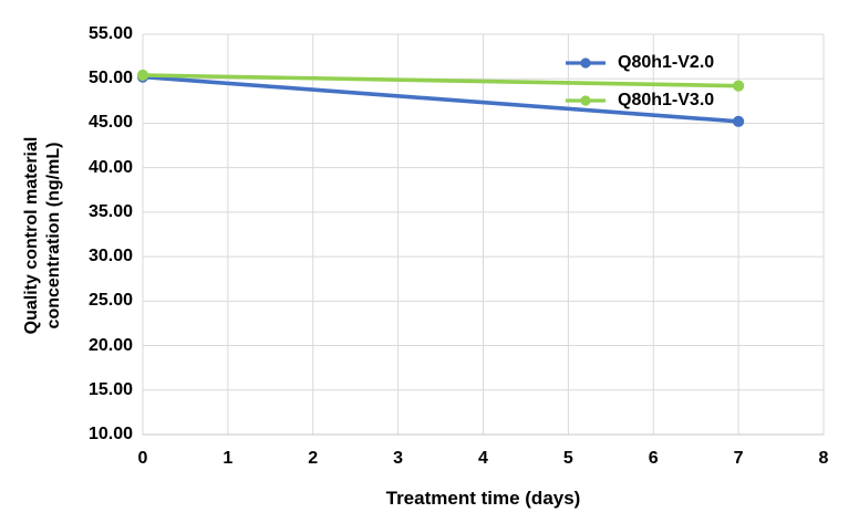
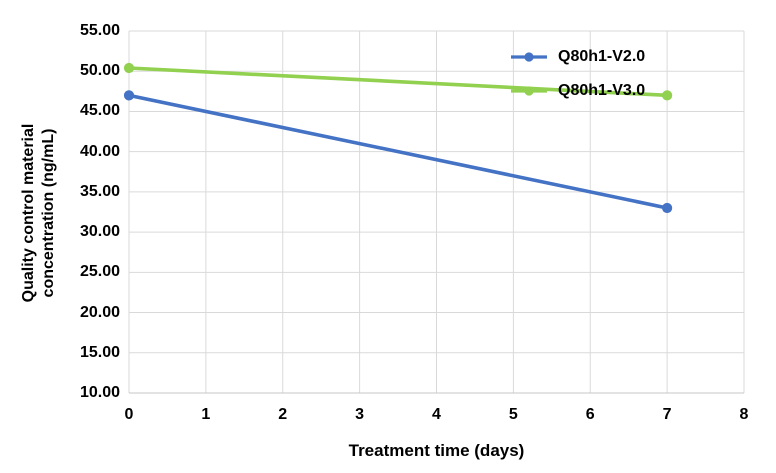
Q80h1-V2.0/0: 50 -> 47
Q80h1-V2.0/7: 45 -> 33
Q80h1-V3.0/7: 49 -> 47
